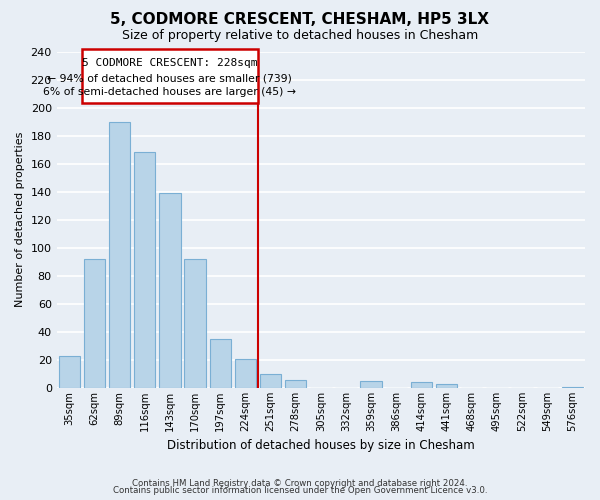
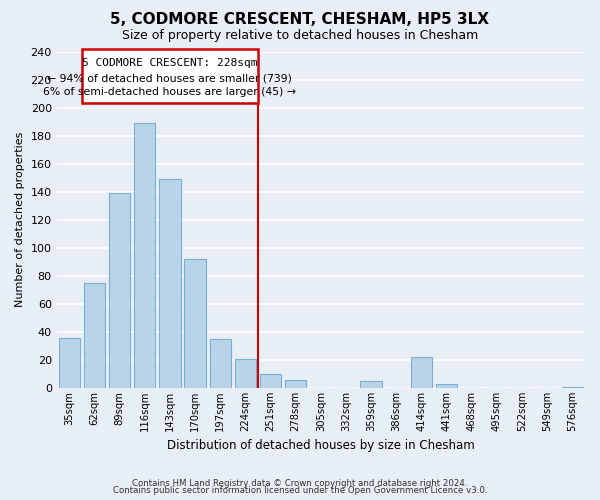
35sqm: 23 -> 36
62sqm: 92 -> 75
89sqm: 190 -> 139
116sqm: 168 -> 189
143sqm: 139 -> 149
414sqm: 4 -> 22
